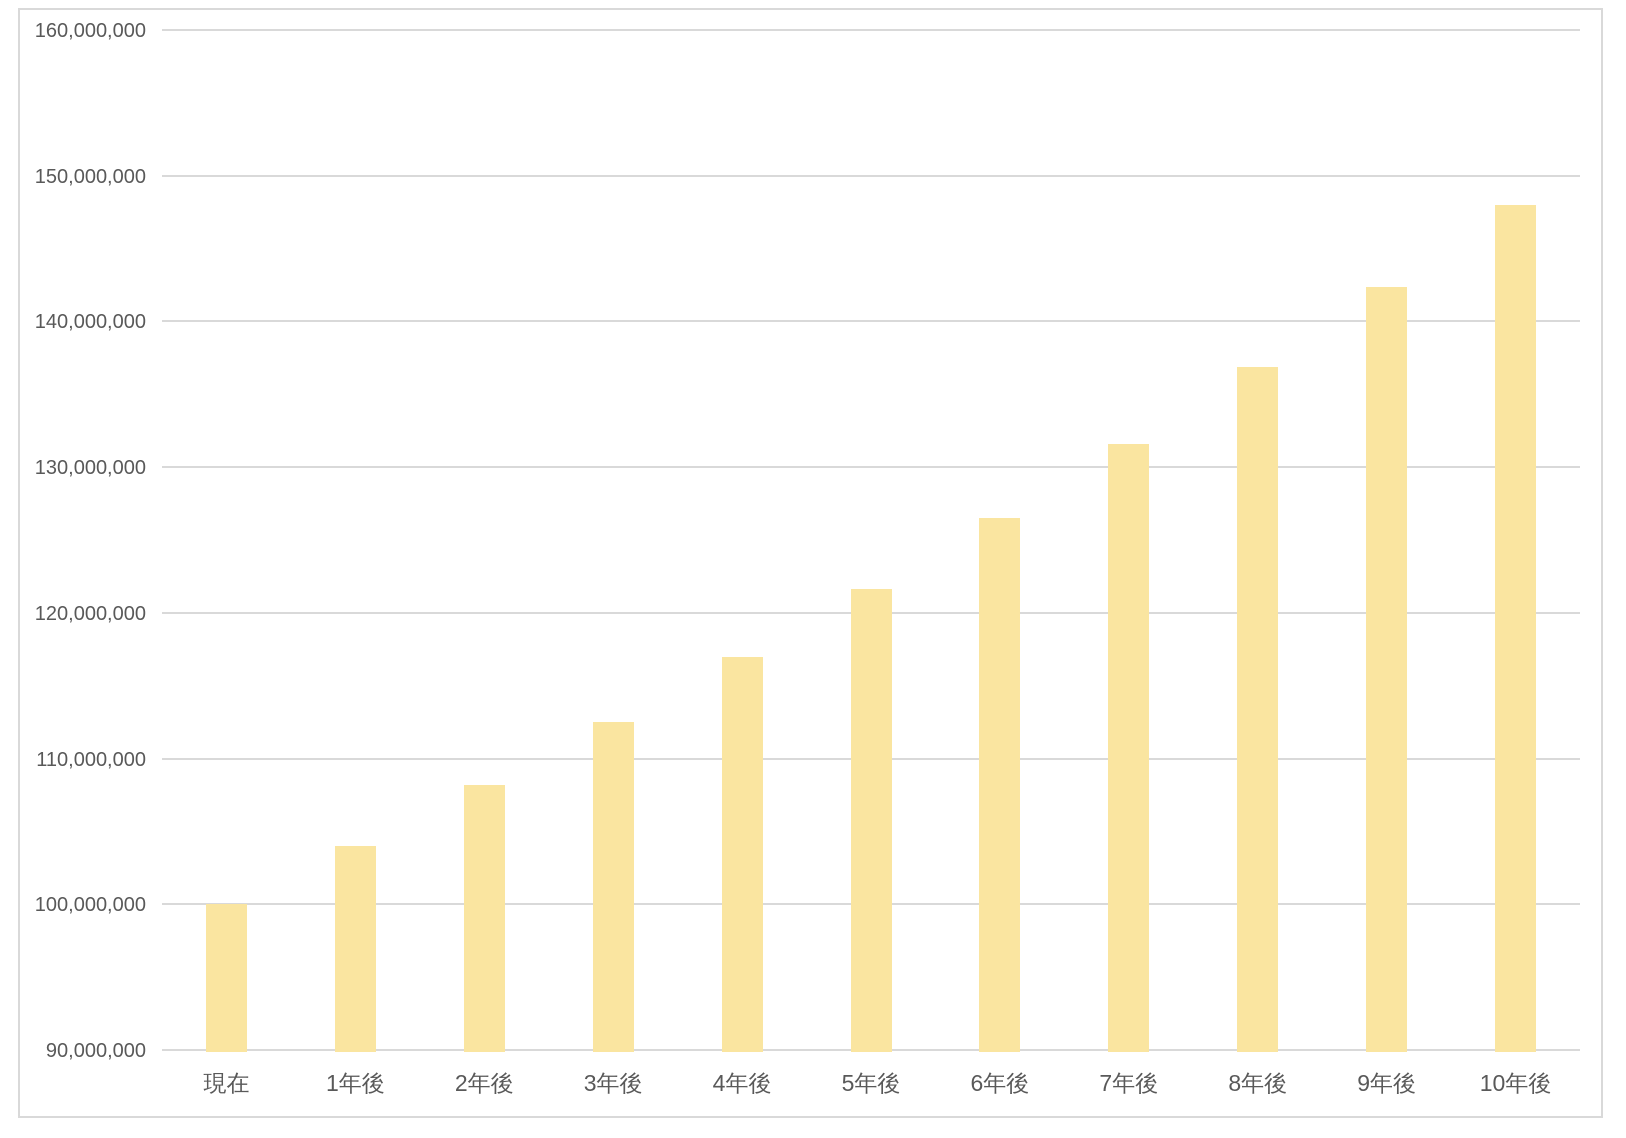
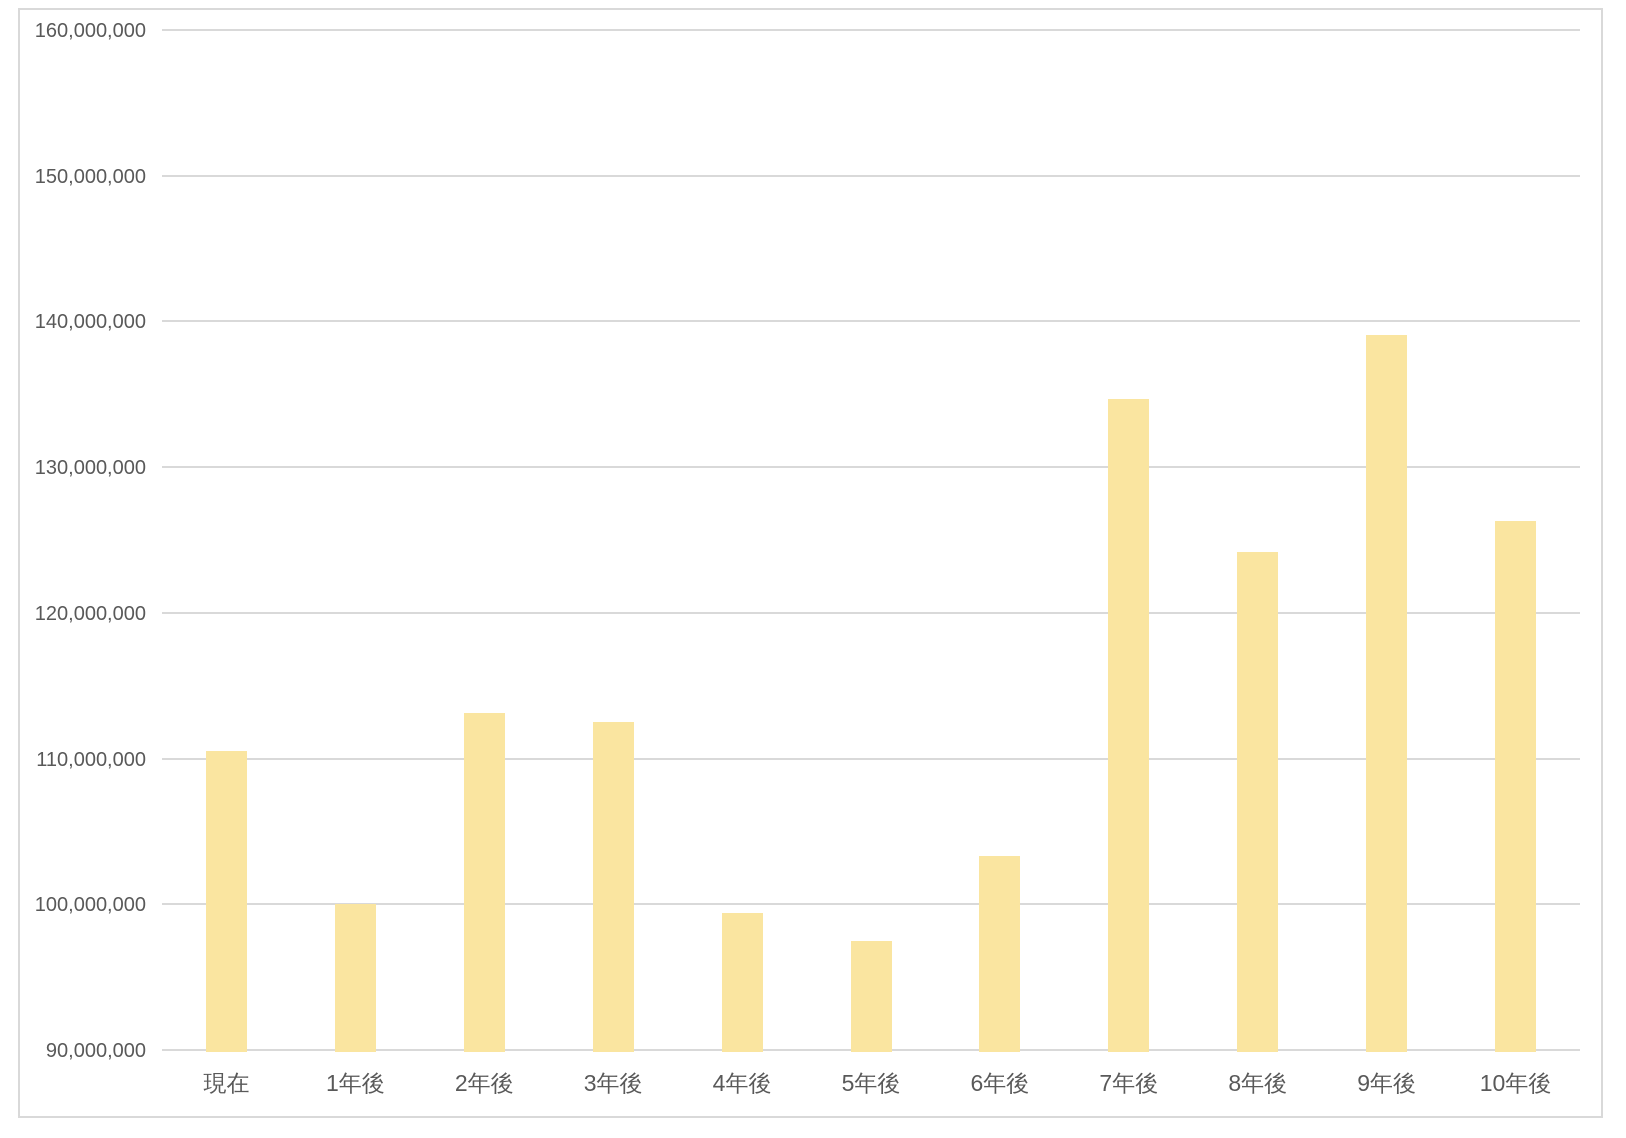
現在: 100000000 -> 110500000
1年後: 104000000 -> 100000000
2年後: 108200000 -> 113100000
4年後: 117000000 -> 99400000
5年後: 121700000 -> 97500000
6年後: 126500000 -> 103300000
7年後: 131600000 -> 134700000
8年後: 136900000 -> 124200000
9年後: 142300000 -> 139100000
10年後: 148000000 -> 126300000
